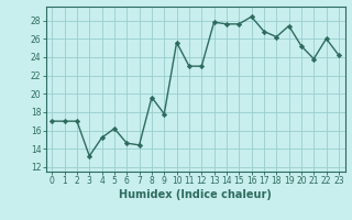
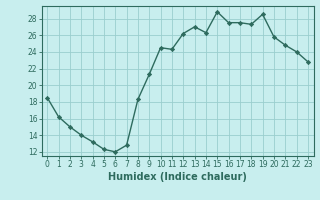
0: 17.0 -> 18.5
1: 17.0 -> 16.2
2: 17.0 -> 15.0
3: 13.2 -> 14.0
4: 15.2 -> 13.2
5: 16.2 -> 12.3
6: 14.6 -> 12.0
7: 14.4 -> 12.8
8: 19.6 -> 18.3
9: 17.8 -> 21.3
10: 25.6 -> 24.5
11: 23.0 -> 24.3
12: 23.0 -> 26.2
13: 27.8 -> 27.0
14: 27.6 -> 26.3
15: 27.6 -> 28.8
16: 28.4 -> 27.5
17: 26.8 -> 27.5
18: 26.2 -> 27.3
19: 27.4 -> 28.5
20: 25.2 -> 25.8
21: 23.8 -> 24.8
22: 26.0 -> 24.0
23: 24.2 -> 22.8
